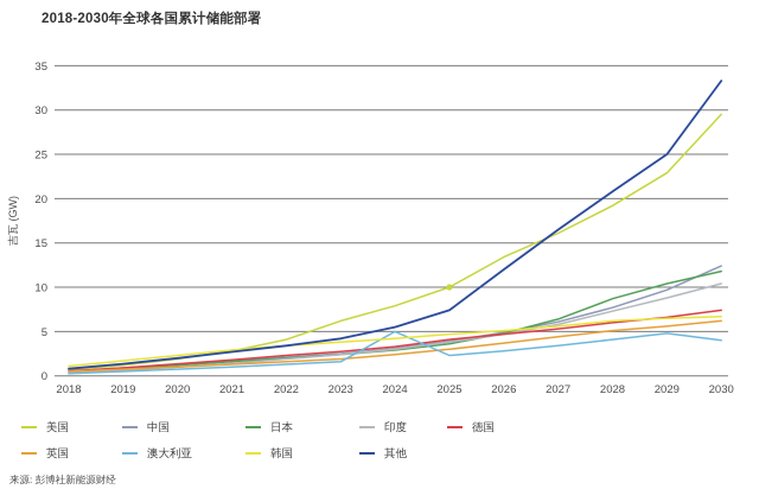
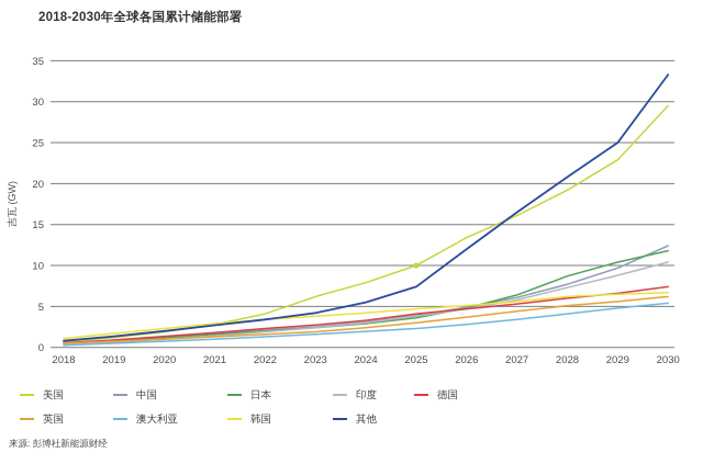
澳大利亚/2024: 5 -> 2
澳大利亚/2030: 4 -> 5
